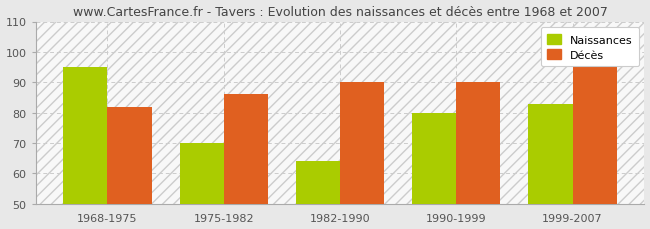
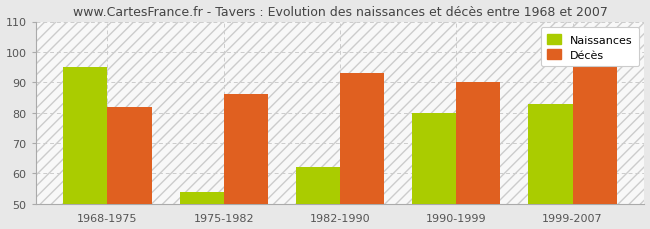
Naissances/1975-1982: 70 -> 54
Naissances/1982-1990: 64 -> 62
Décès/1982-1990: 90 -> 93
